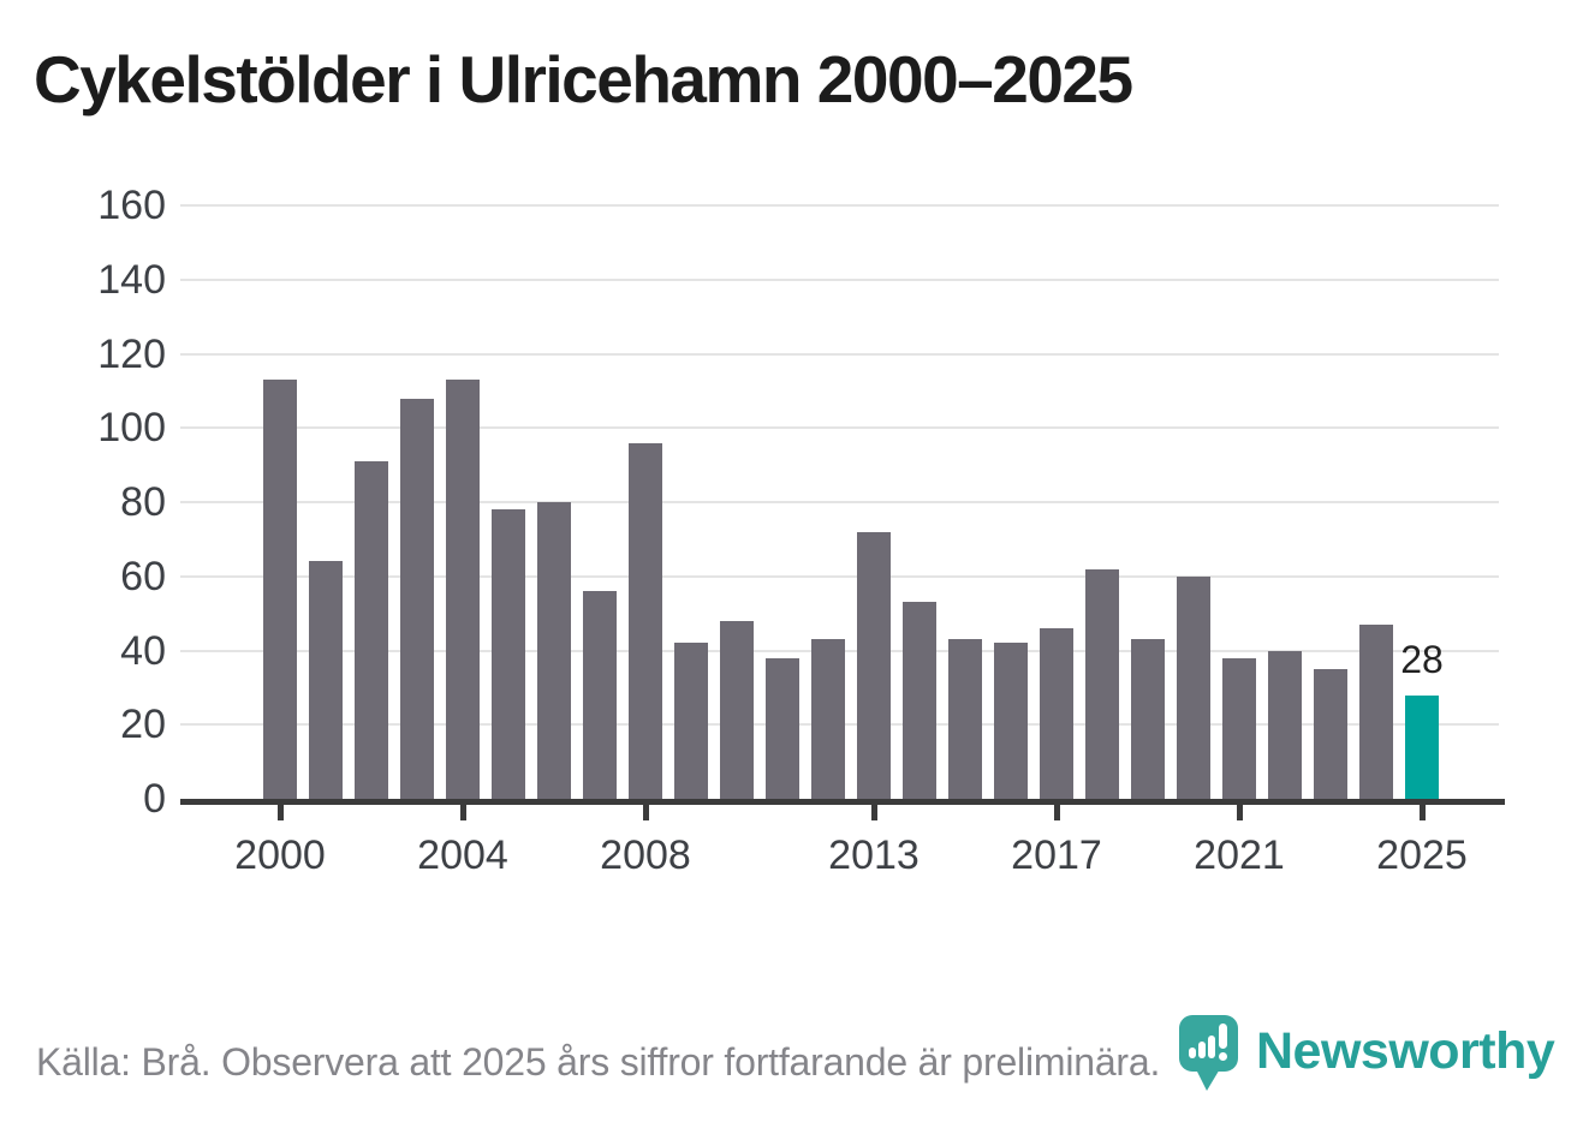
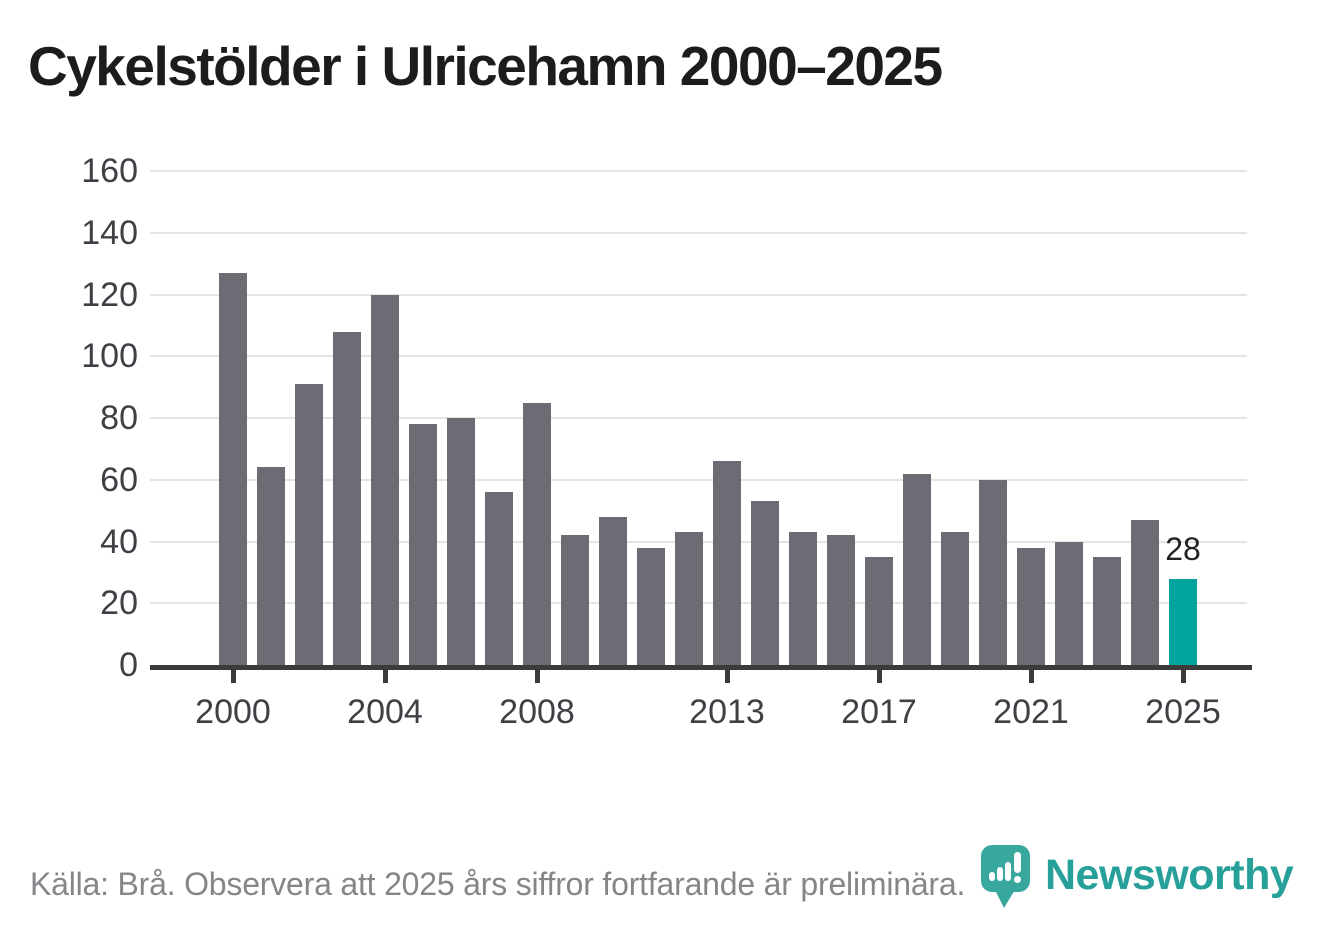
2000: 113 -> 127
2004: 113 -> 120
2008: 96 -> 85
2013: 72 -> 66
2017: 46 -> 35
